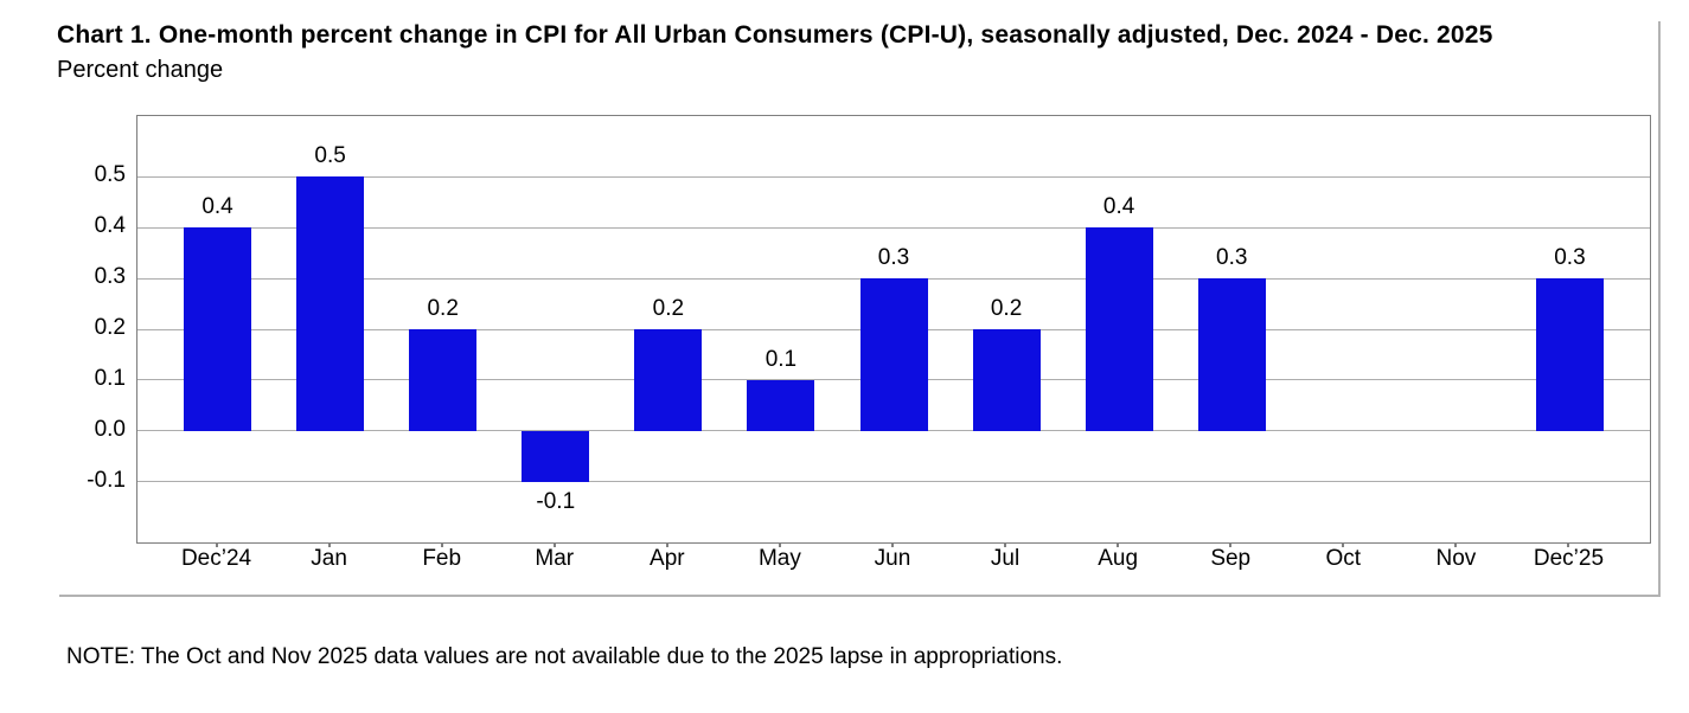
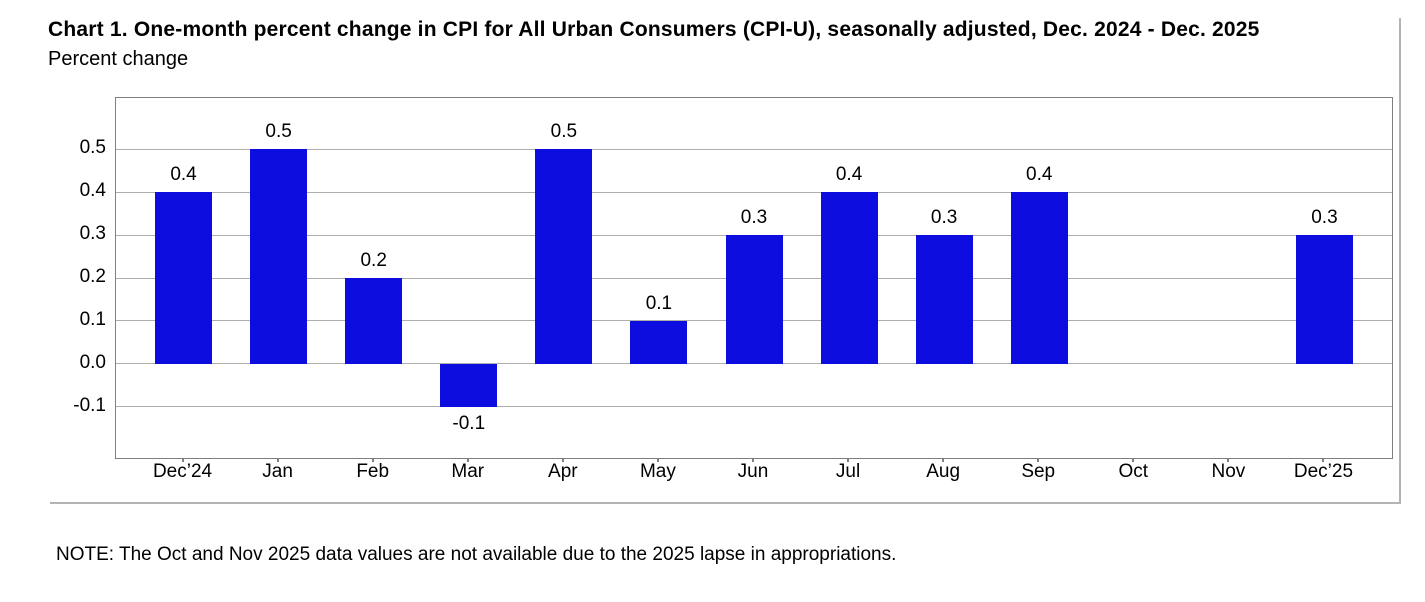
Apr: 0.2 -> 0.5
Jul: 0.2 -> 0.4
Aug: 0.4 -> 0.3
Sep: 0.3 -> 0.4
